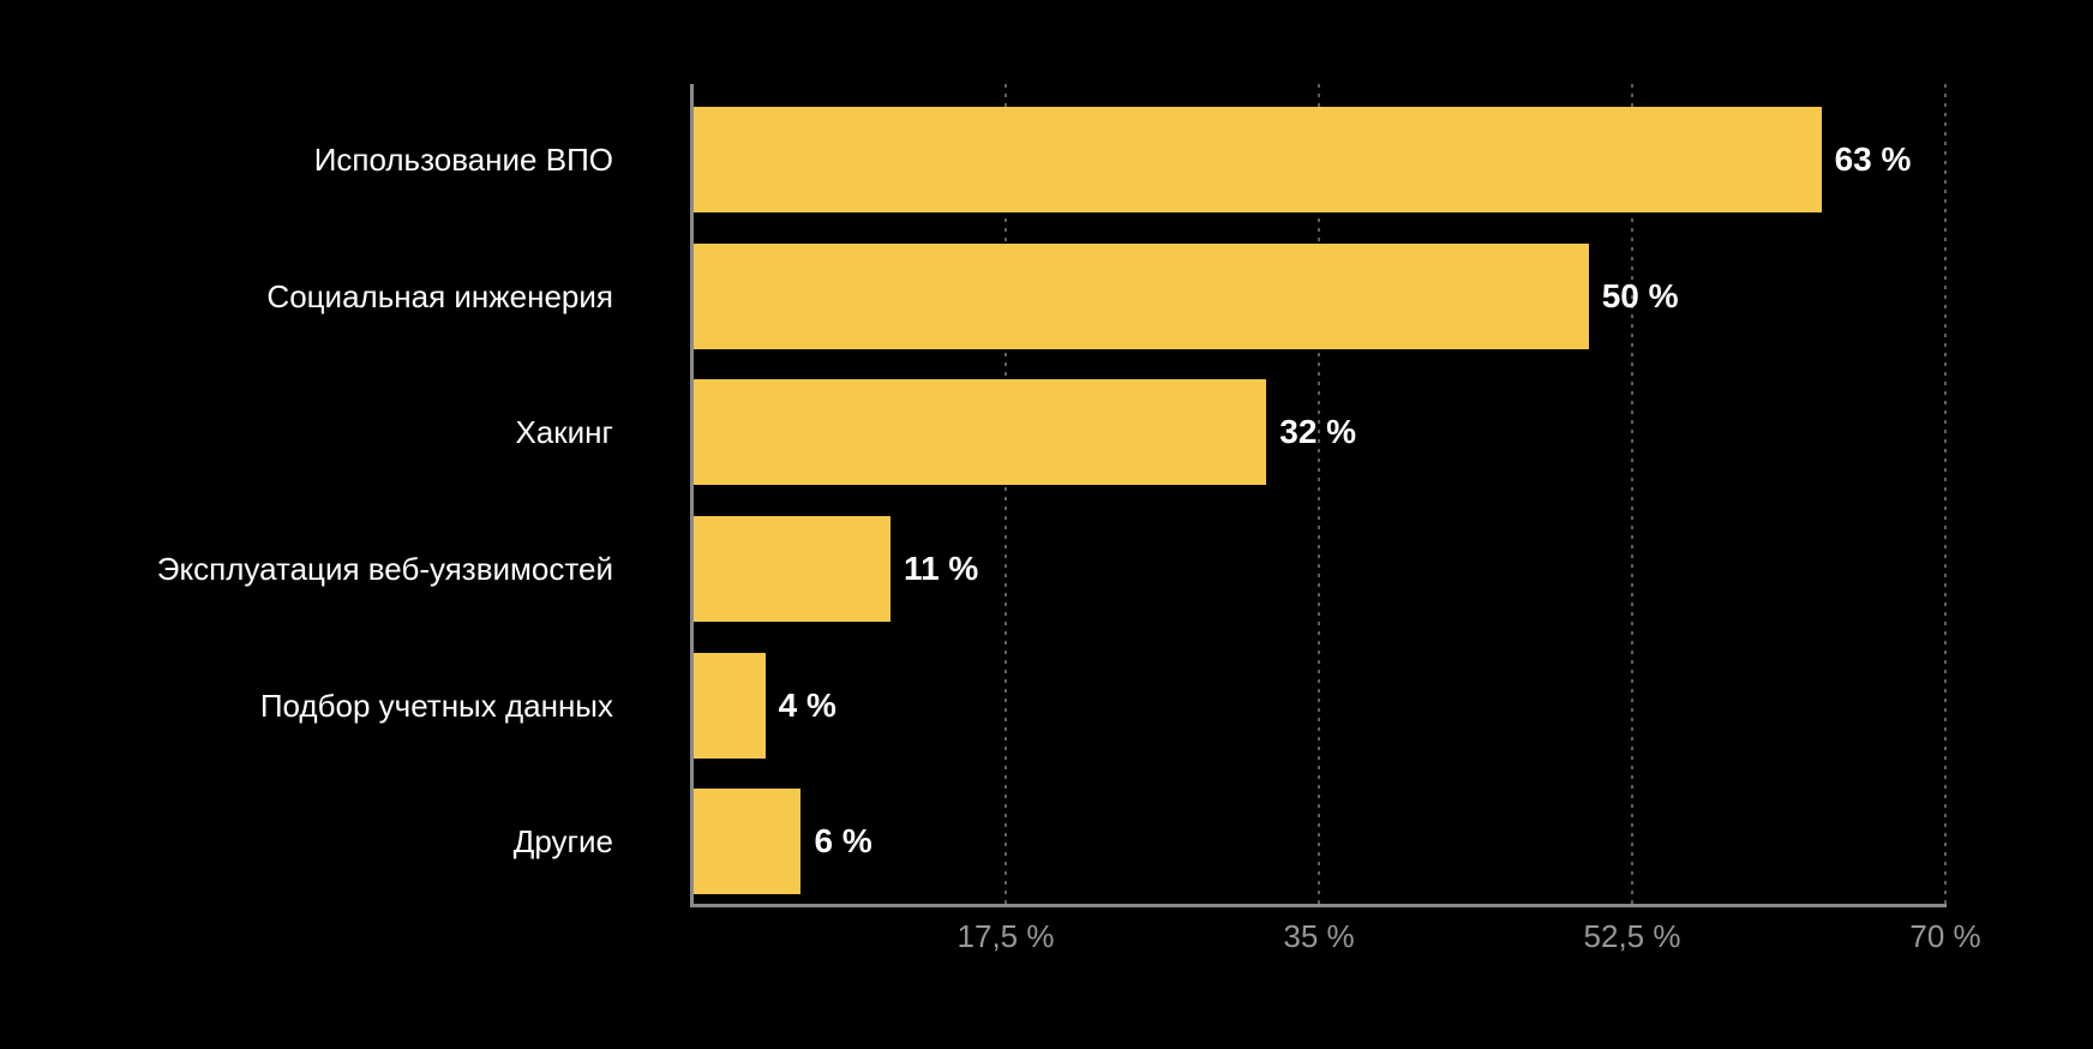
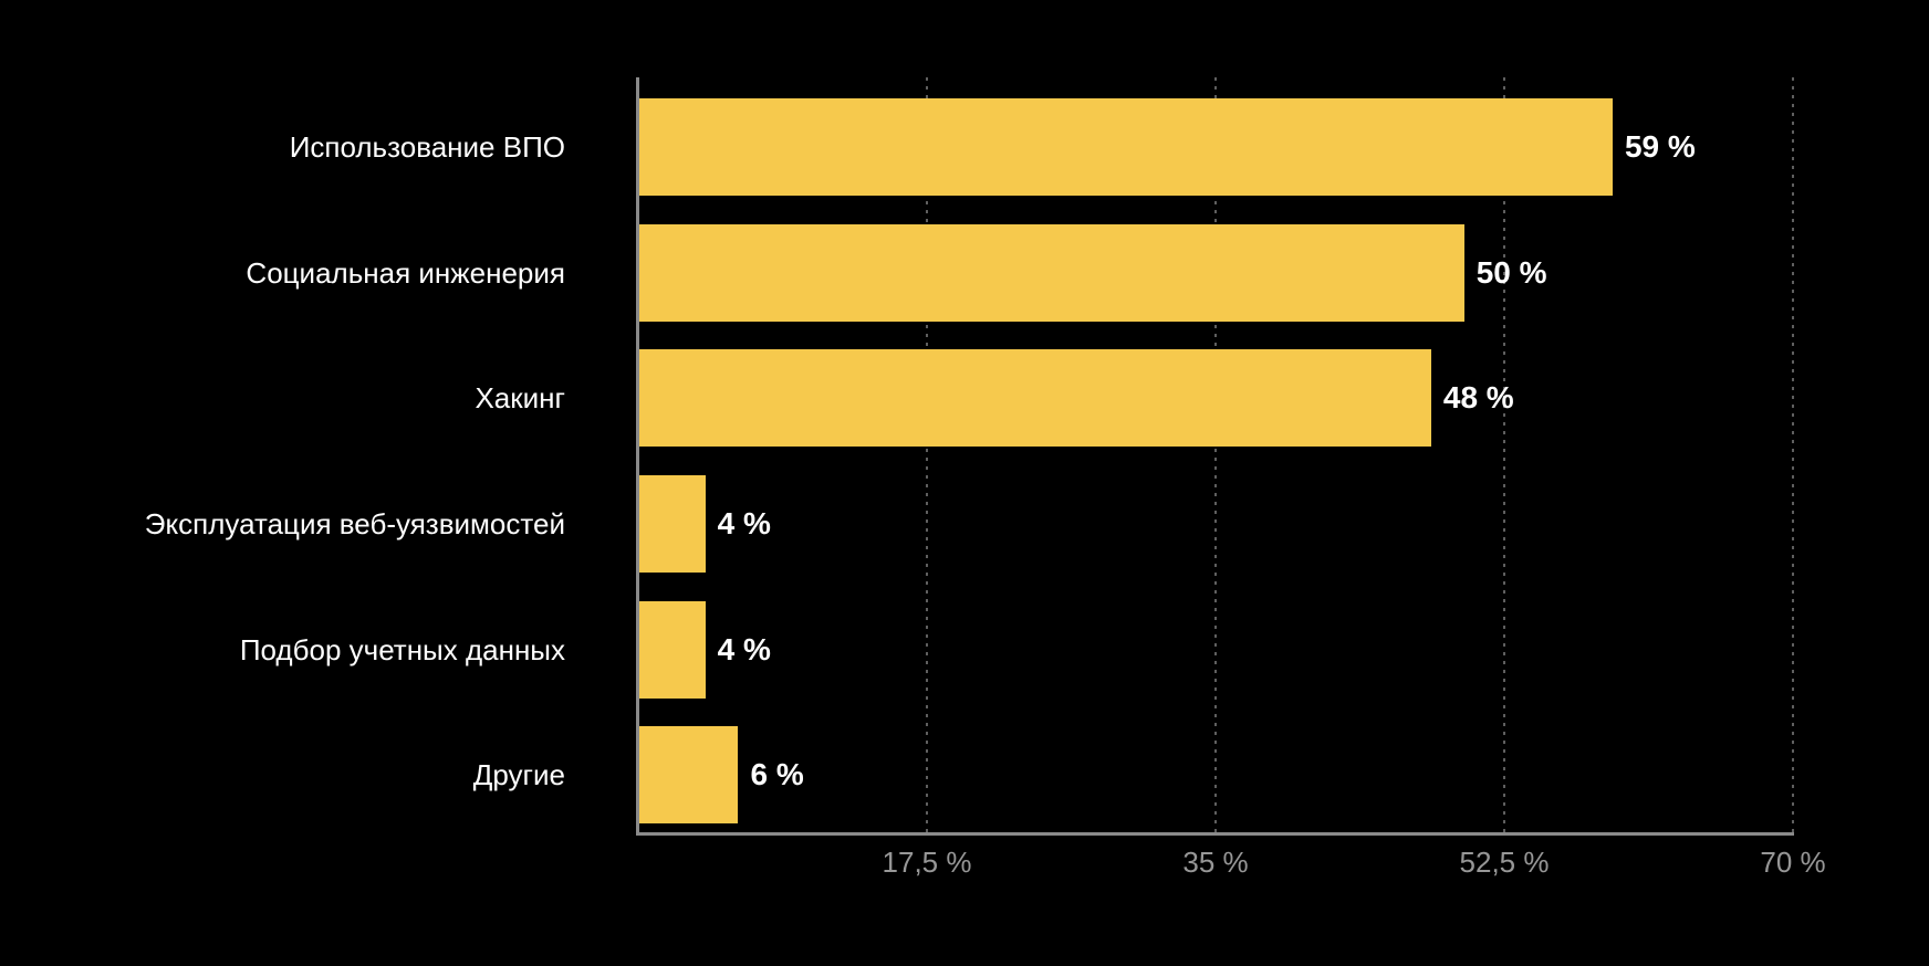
Использование ВПО: 63 -> 59
Хакинг: 32 -> 48
Эксплуатация веб-уязвимостей: 11 -> 4
